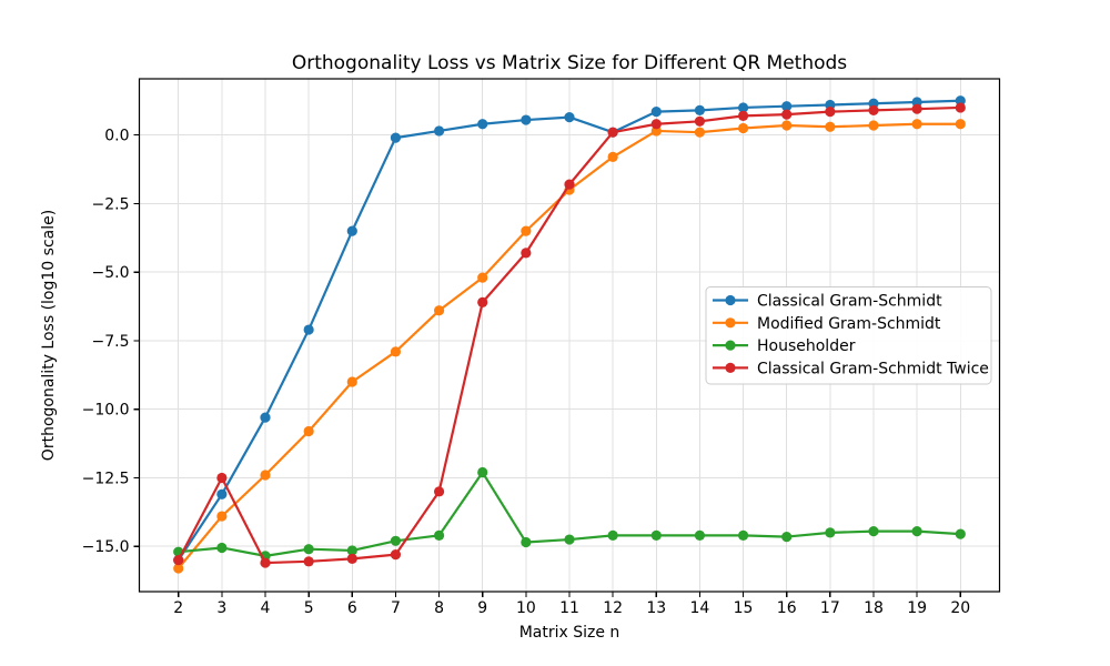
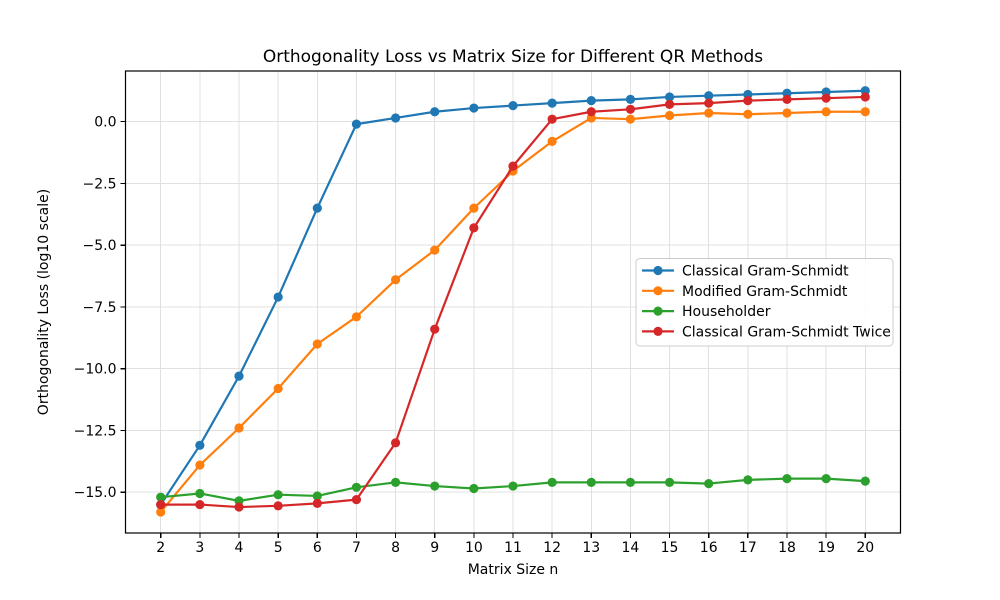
Classical Gram-Schmidt Twice/3: -12.5 -> -15.5
Householder/9: -12.3 -> -14.8
Classical Gram-Schmidt Twice/9: -6.1 -> -8.4
Classical Gram-Schmidt/12: 0.1 -> 0.8
